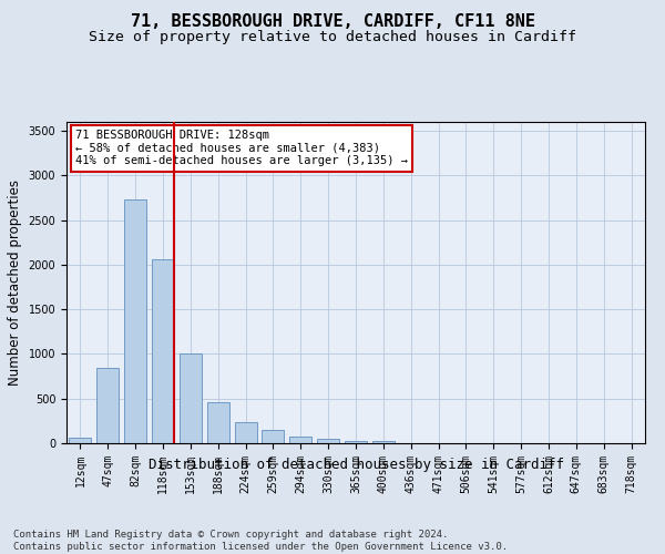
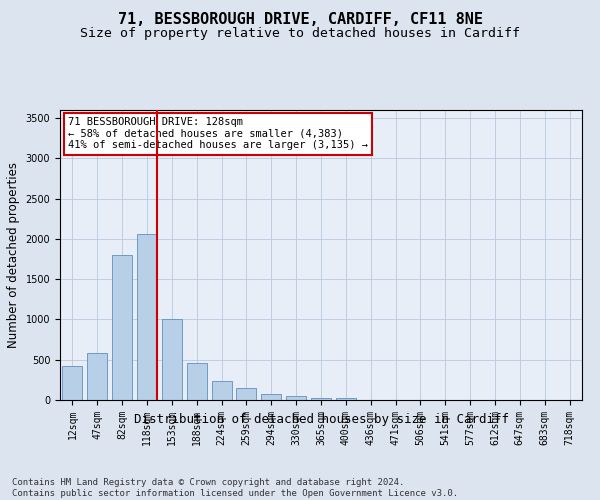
12sqm: 60 -> 420
47sqm: 850 -> 580
82sqm: 2730 -> 1800
